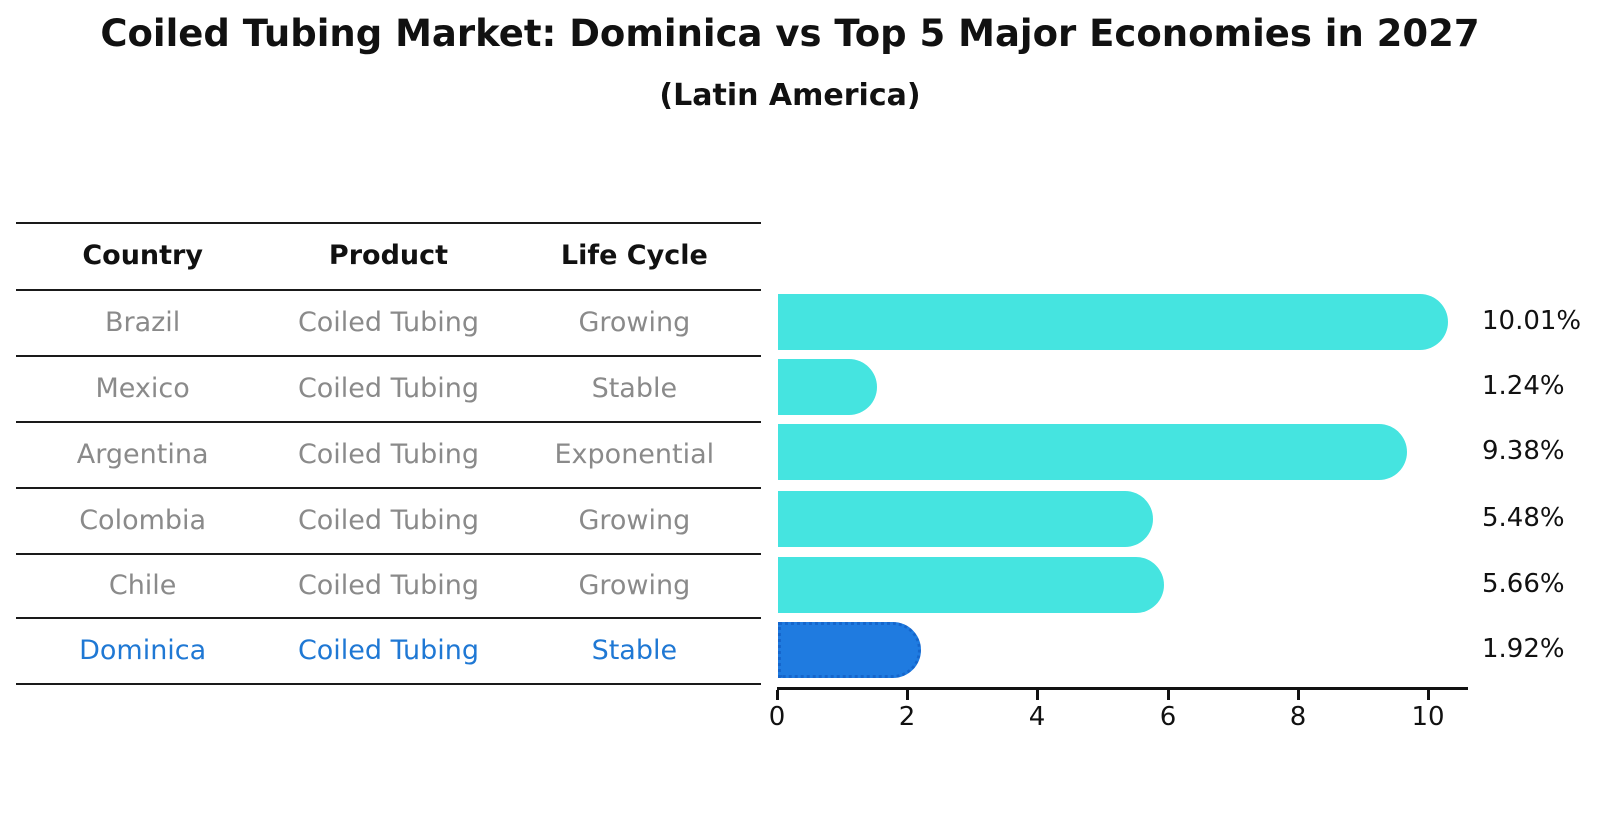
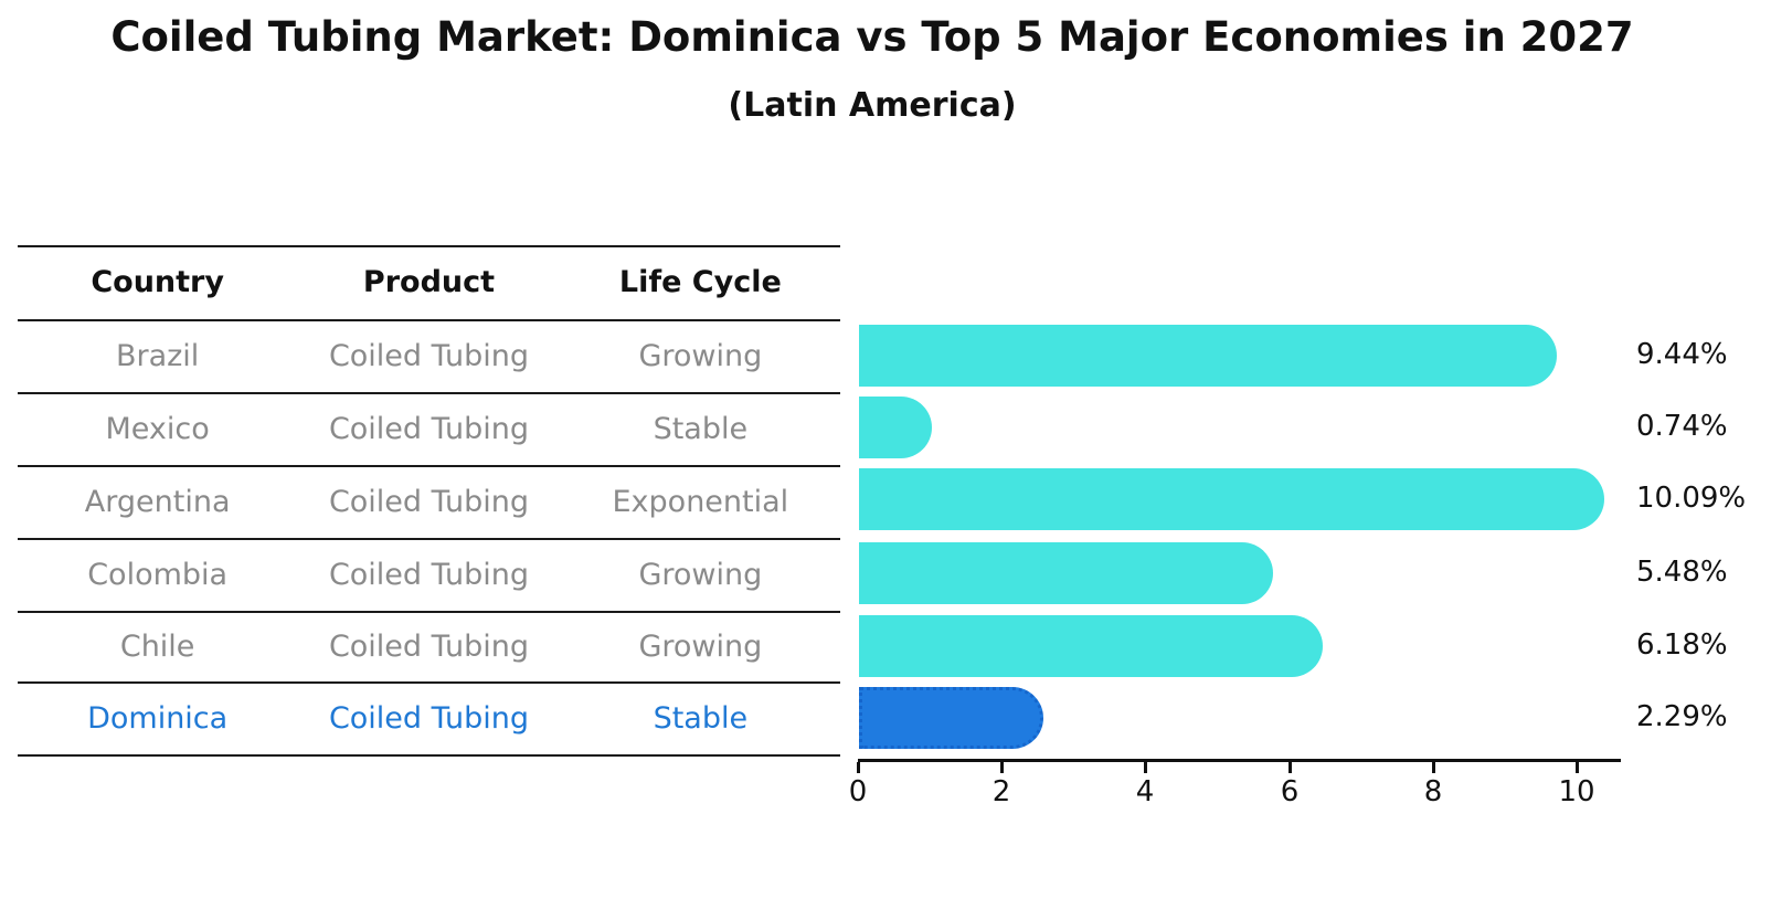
Brazil: 10.01% -> 9.44%
Mexico: 1.24% -> 0.74%
Argentina: 9.38% -> 10.09%
Chile: 5.66% -> 6.18%
Dominica: 1.92% -> 2.29%
